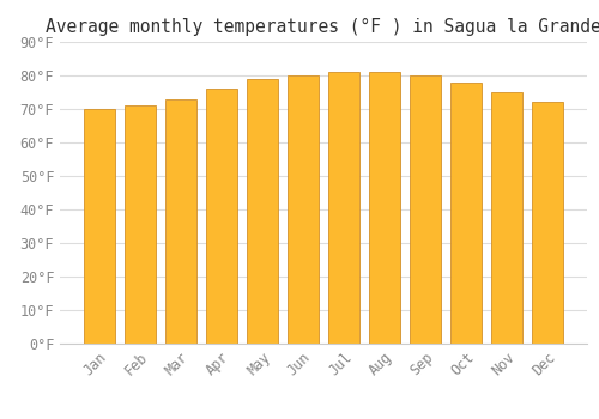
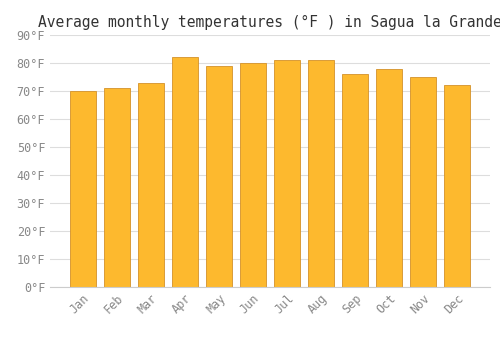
Apr: 76°F -> 82°F
Sep: 80°F -> 76°F
